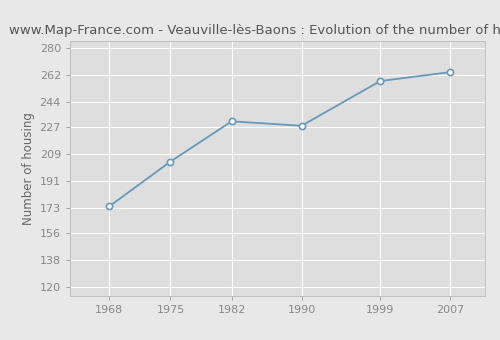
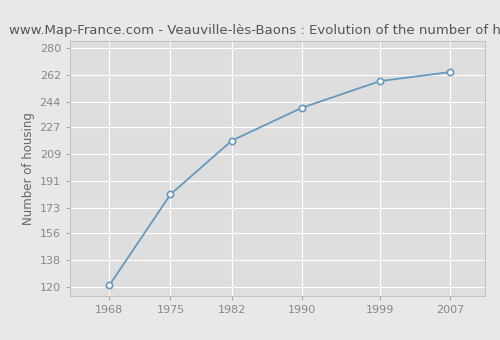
1968: 174 -> 121
1975: 204 -> 182
1982: 231 -> 218
1990: 228 -> 240
